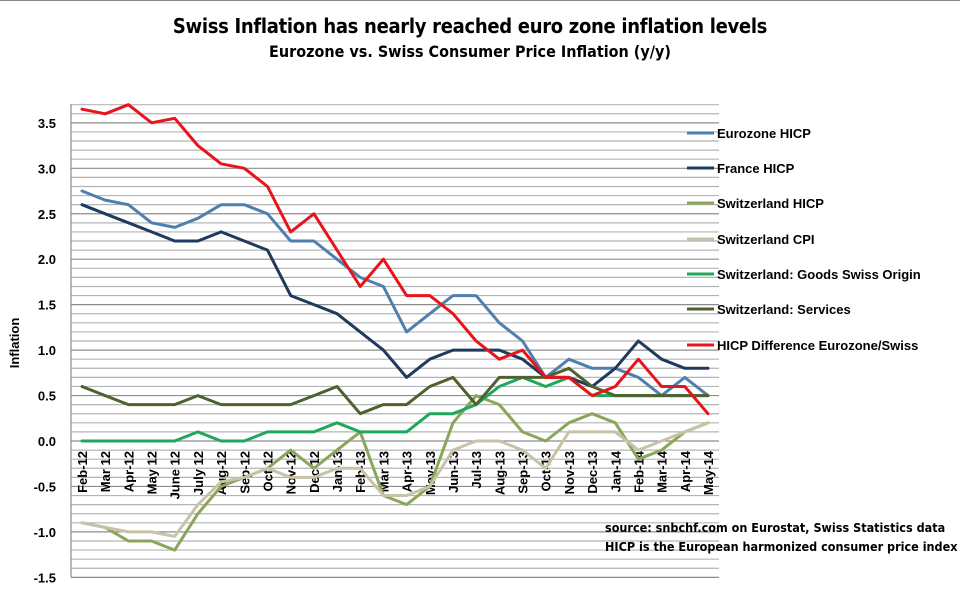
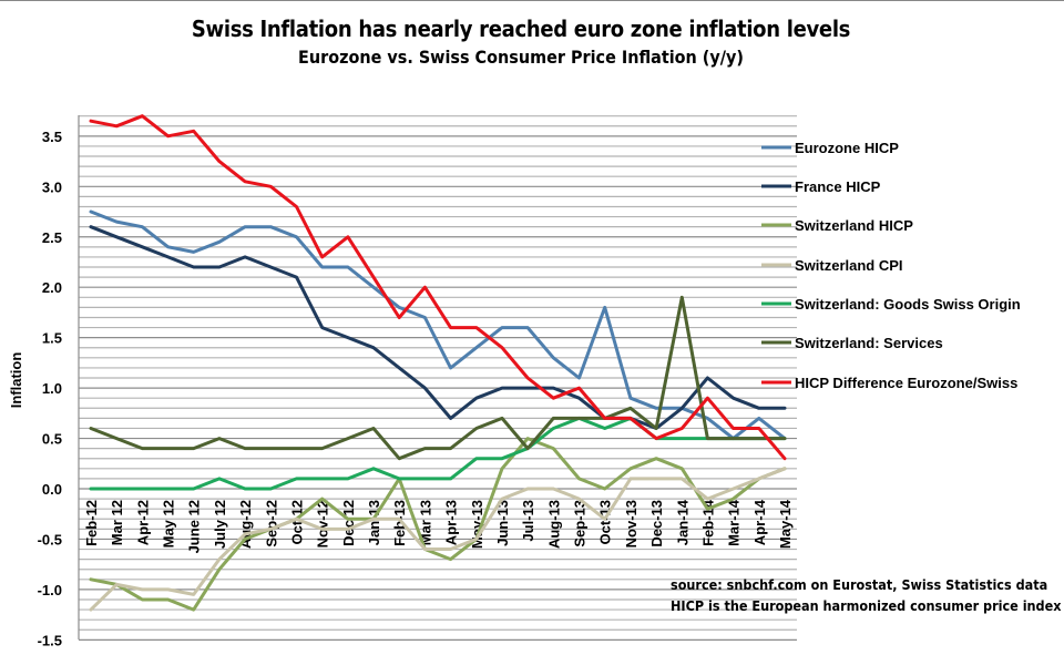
Switzerland CPI/Feb-12: -0.9 -> -1.2
Switzerland HICP/Jan-13: -0.1 -> -0.3
Eurozone HICP/Oct-13: 0.7 -> 1.8
Switzerland: Services/Jan-14: 0.5 -> 1.9
